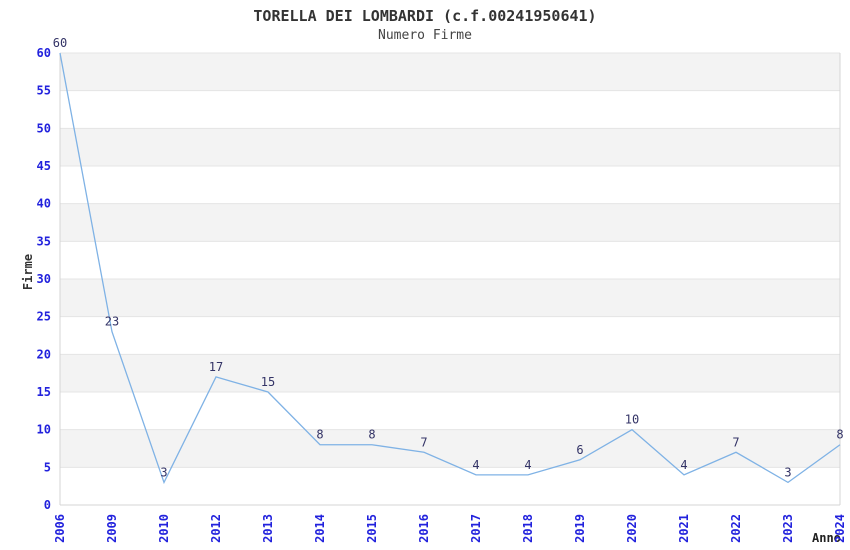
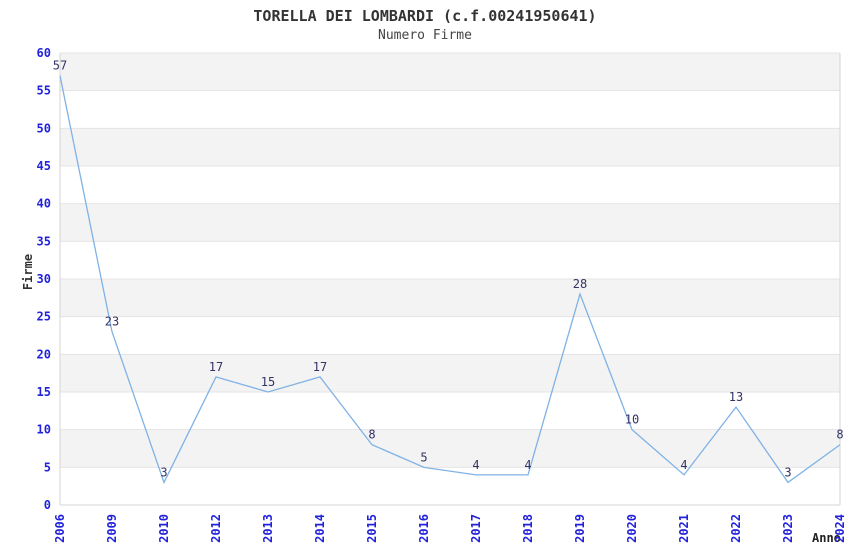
2006: 60 -> 57
2014: 8 -> 17
2016: 7 -> 5
2019: 6 -> 28
2022: 7 -> 13
